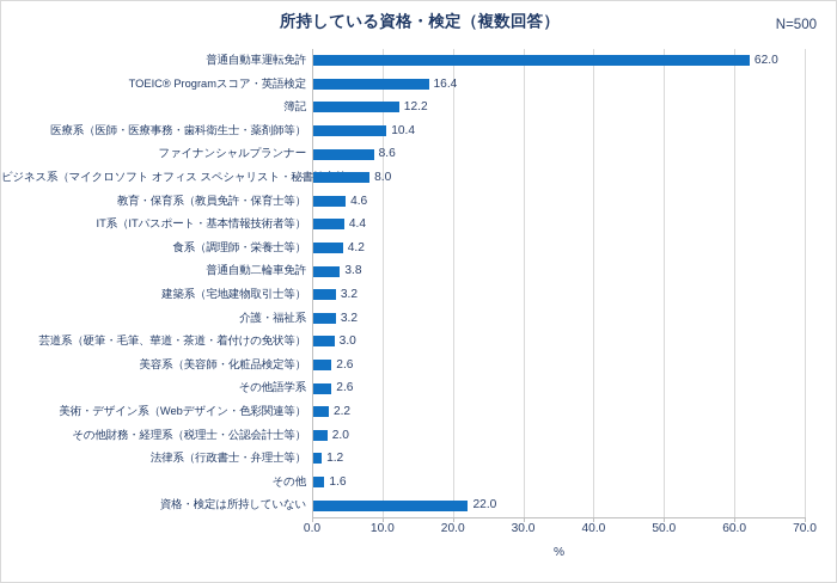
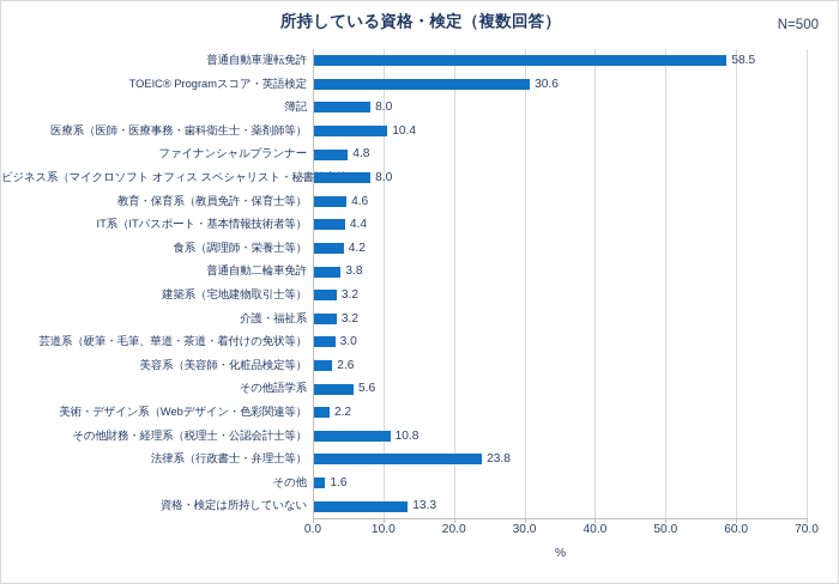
普通自動車運転免許: 62.0 -> 58.5
TOEIC® Programスコア・英語検定: 16.4 -> 30.6
簿記: 12.2 -> 8.0
ファイナンシャルプランナー: 8.6 -> 4.8
その他語学系: 2.6 -> 5.6
その他財務・経理系（税理士・公認会計士等）: 2.0 -> 10.8
法律系（行政書士・弁理士等）: 1.2 -> 23.8
資格・検定は所持していない: 22.0 -> 13.3
